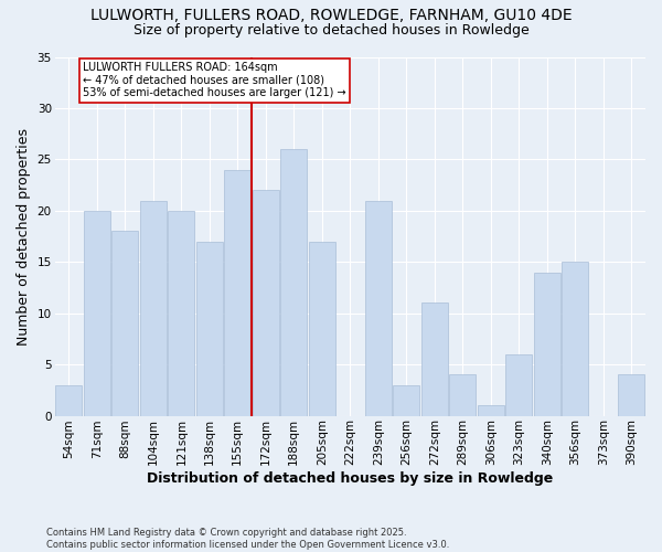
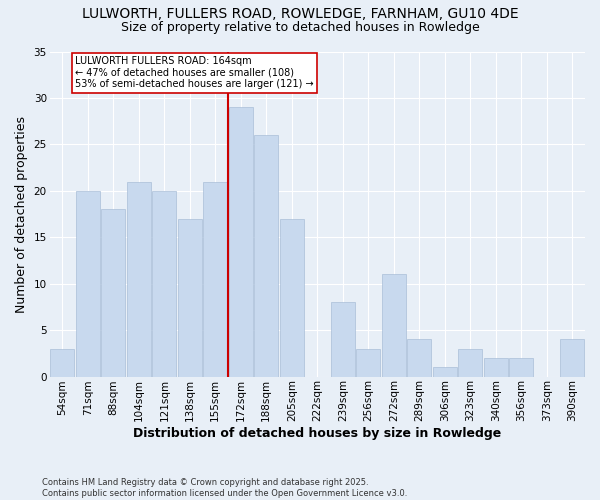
155sqm: 24 -> 21
172sqm: 22 -> 29
239sqm: 21 -> 8
323sqm: 6 -> 3
340sqm: 14 -> 2
356sqm: 15 -> 2
